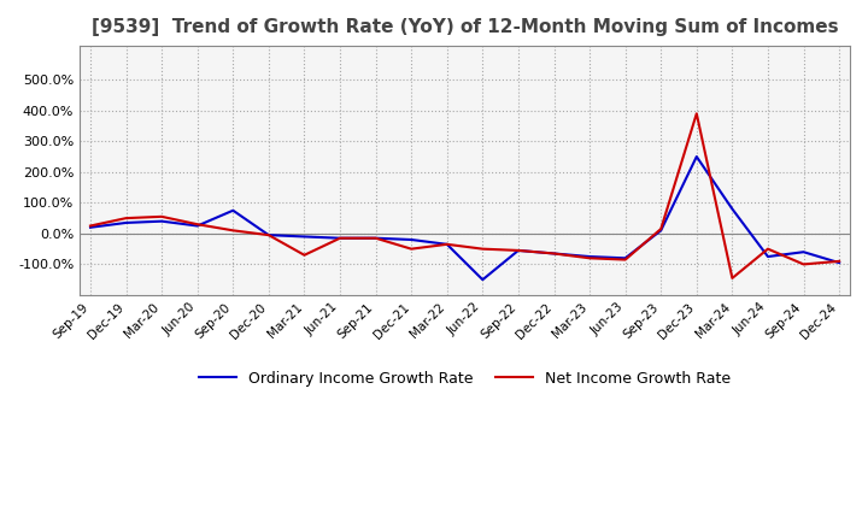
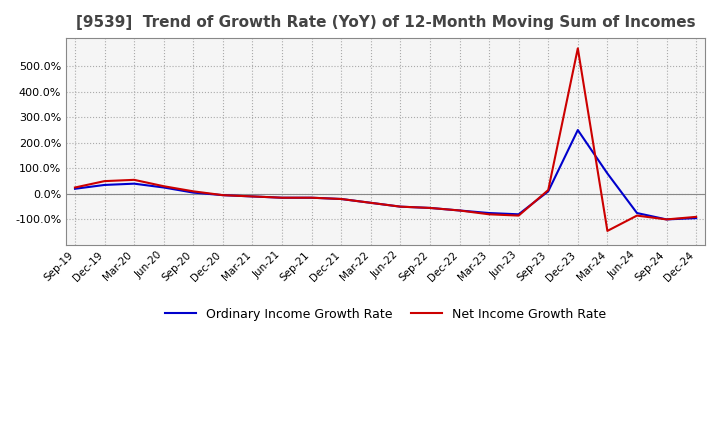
Ordinary Income Growth Rate/Sep-20: 75% -> 5%
Net Income Growth Rate/Mar-21: -70% -> -10%
Net Income Growth Rate/Dec-21: -50% -> -20%
Ordinary Income Growth Rate/Jun-22: -150% -> -50%
Net Income Growth Rate/Dec-23: 390% -> 570%
Net Income Growth Rate/Jun-24: -50% -> -85%
Ordinary Income Growth Rate/Sep-24: -60% -> -100%
